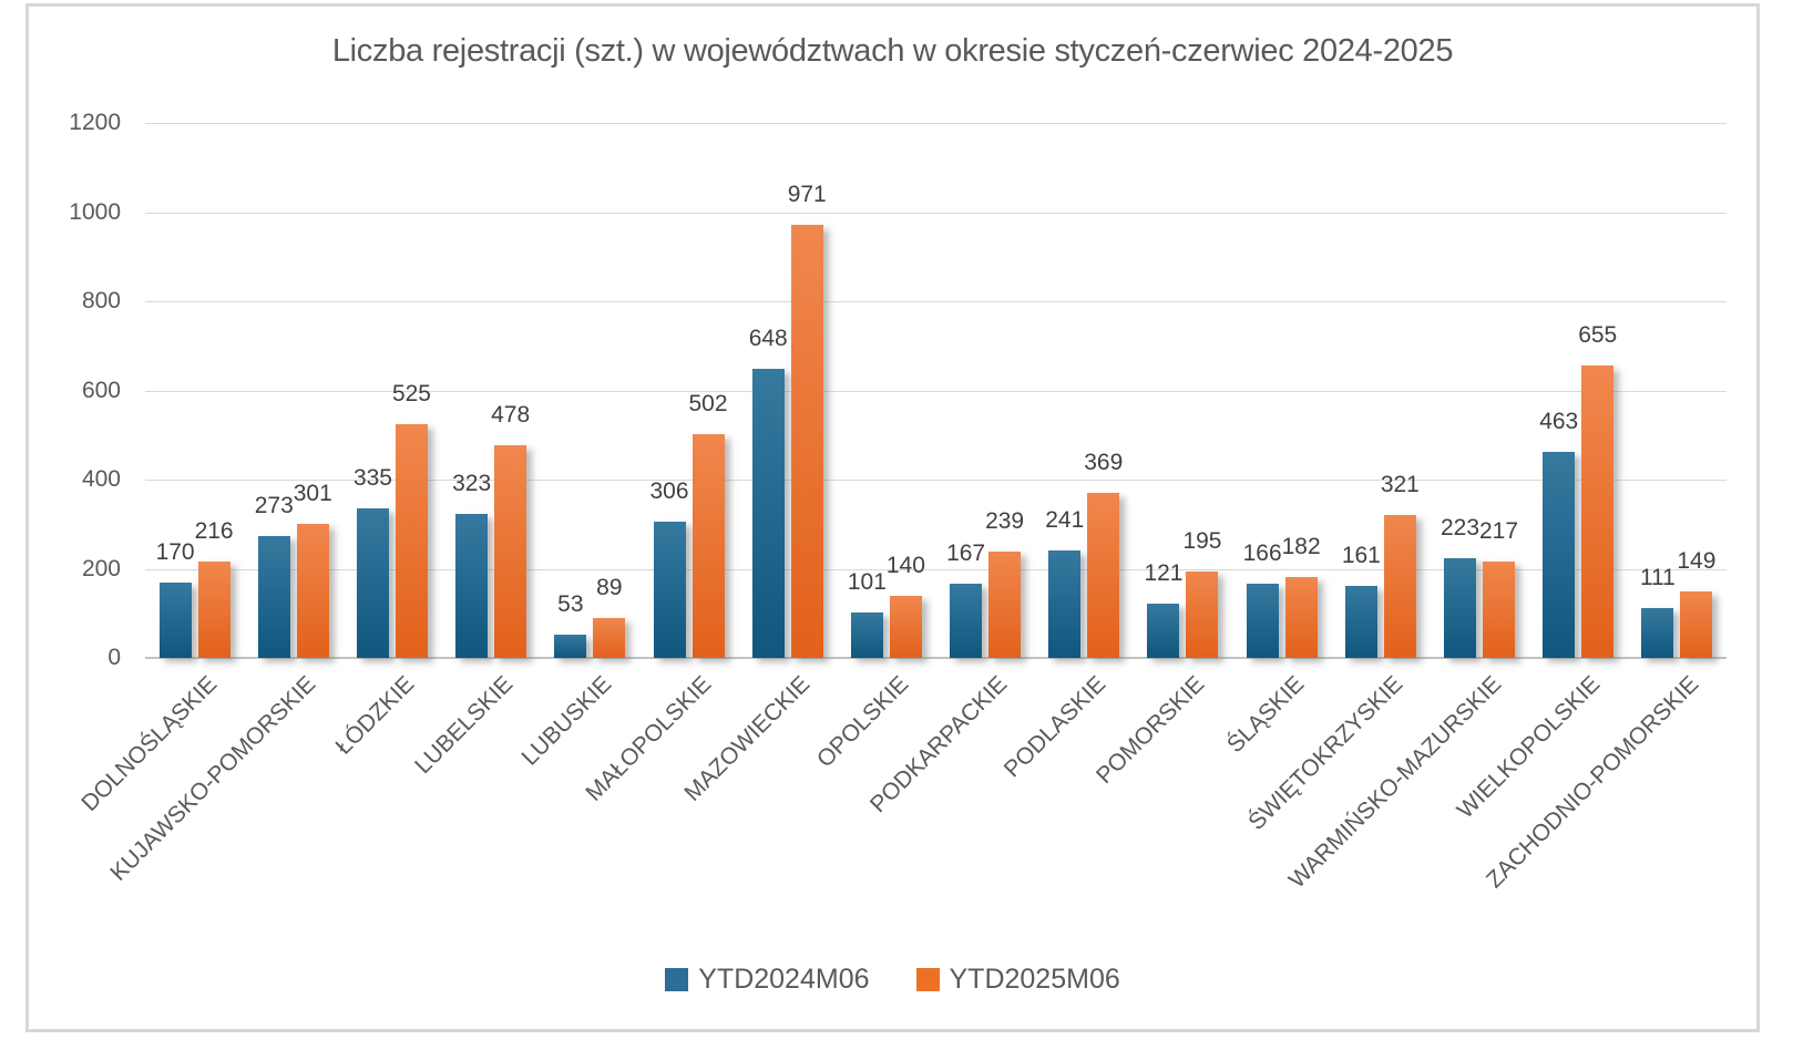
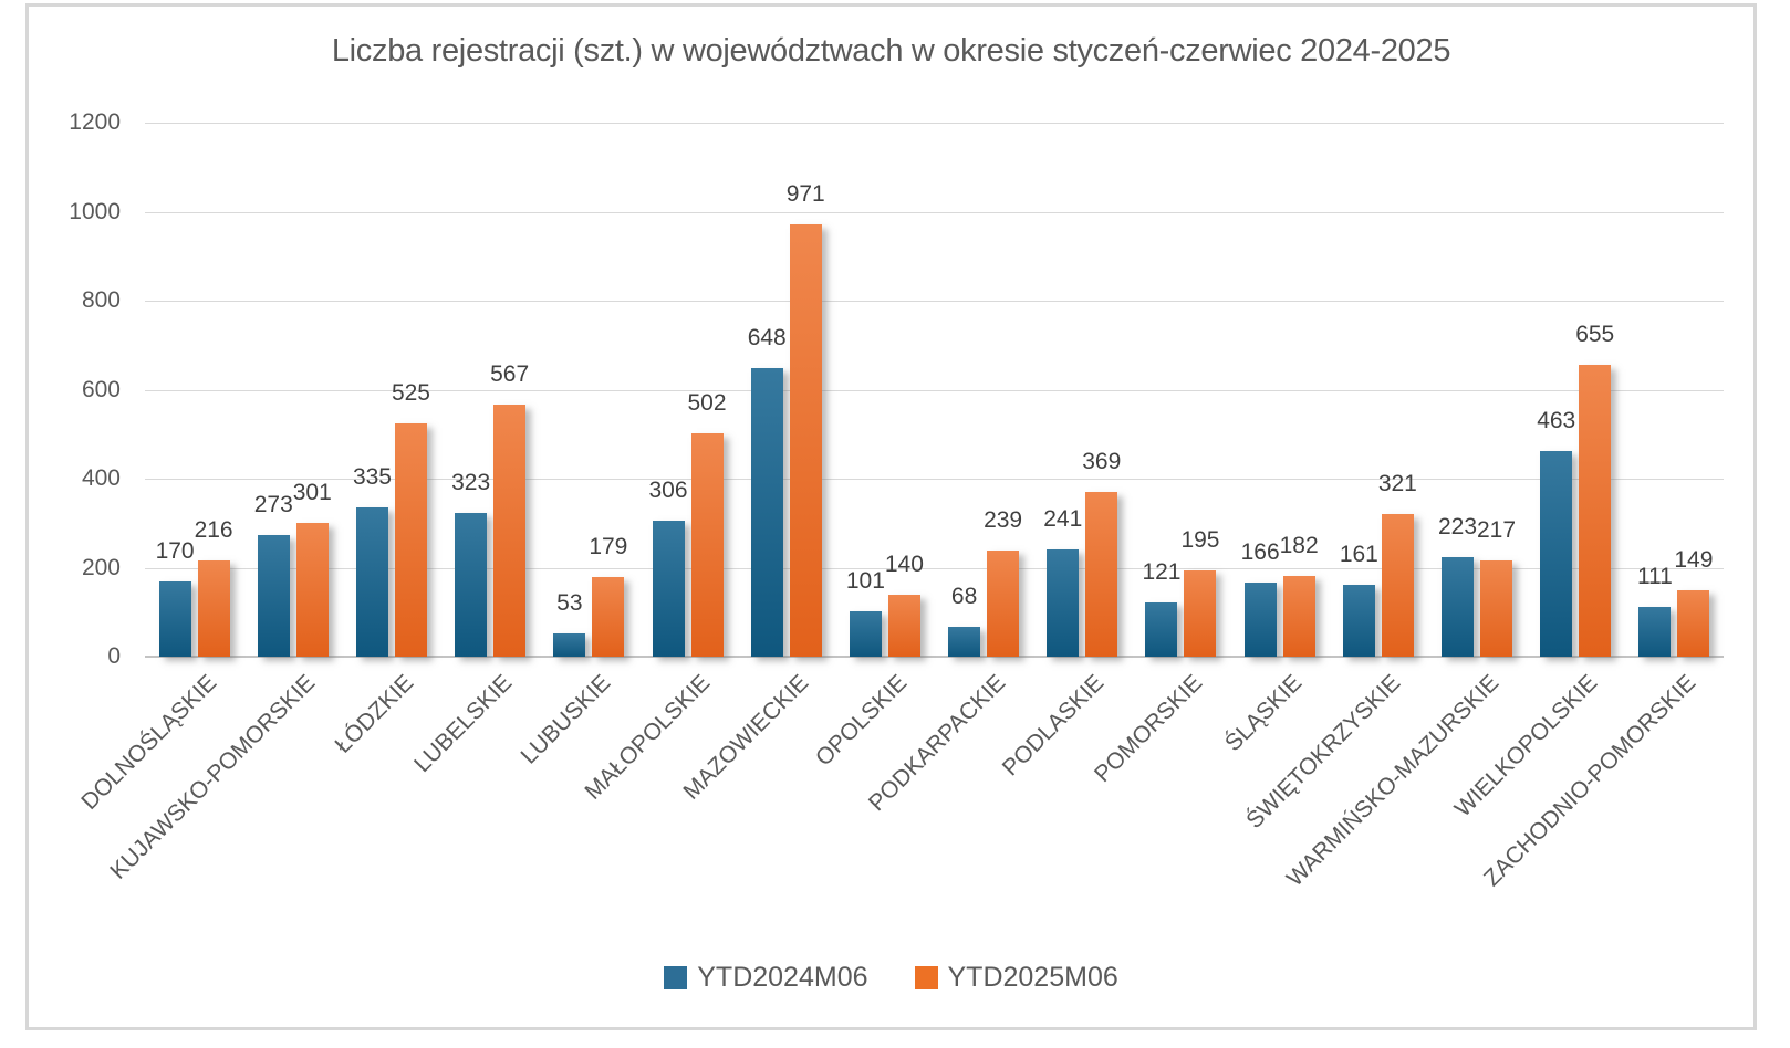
YTD2025M06/LUBELSKIE: 478 -> 567
YTD2025M06/LUBUSKIE: 89 -> 179
YTD2024M06/PODKARPACKIE: 167 -> 68
